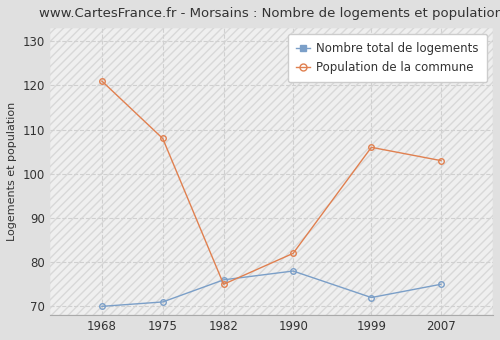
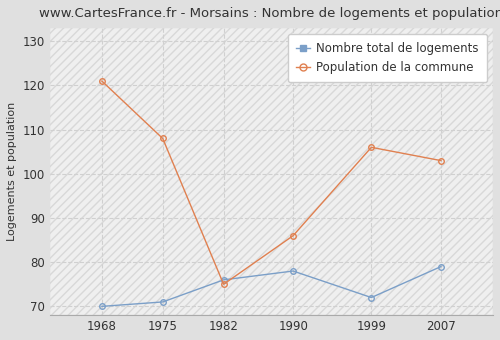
Population de la commune/1990: 82 -> 86
Nombre total de logements/2007: 75 -> 79
